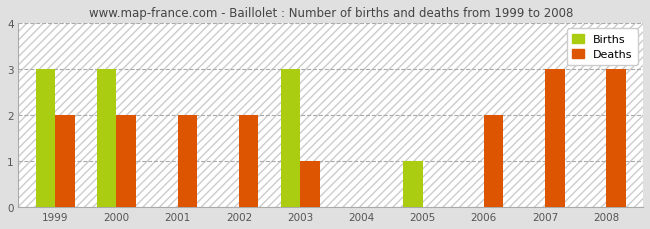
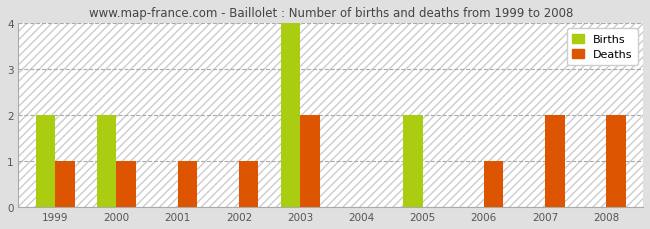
Births/1999: 3 -> 2
Deaths/1999: 2 -> 1
Births/2000: 3 -> 2
Deaths/2000: 2 -> 1
Deaths/2001: 2 -> 1
Deaths/2002: 2 -> 1
Births/2003: 3 -> 4
Deaths/2003: 1 -> 2
Births/2005: 1 -> 2
Deaths/2006: 2 -> 1
Deaths/2007: 3 -> 2
Deaths/2008: 3 -> 2
